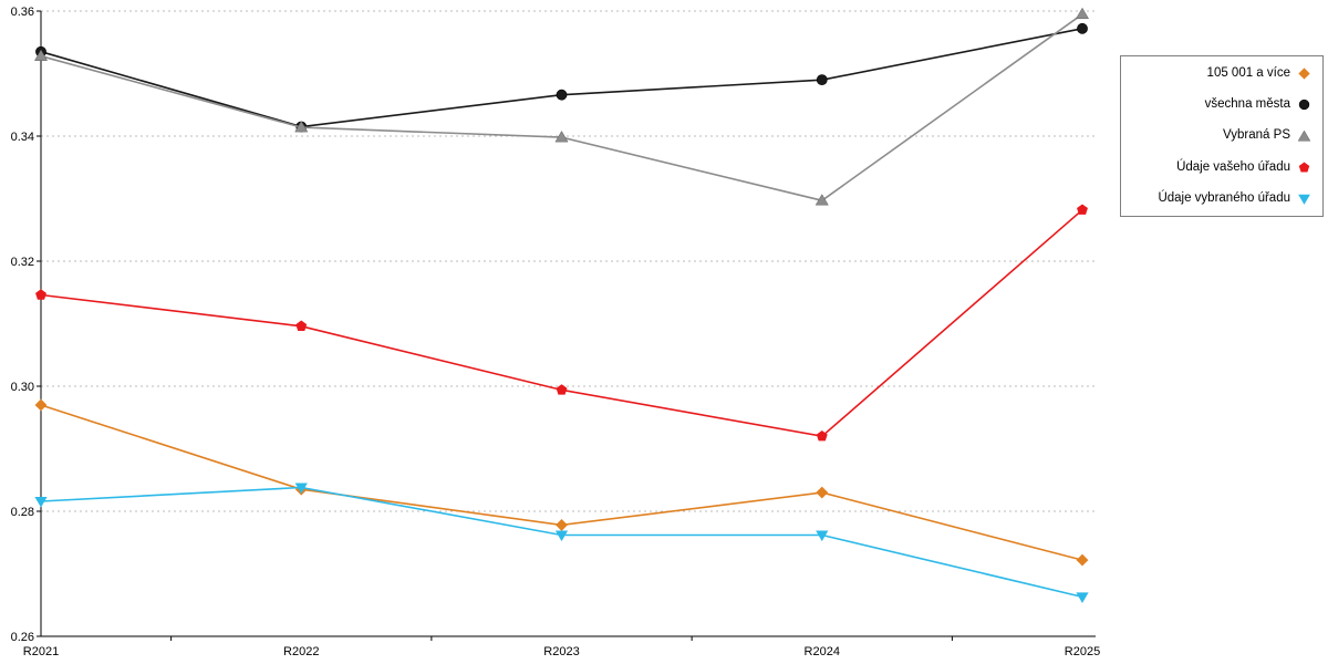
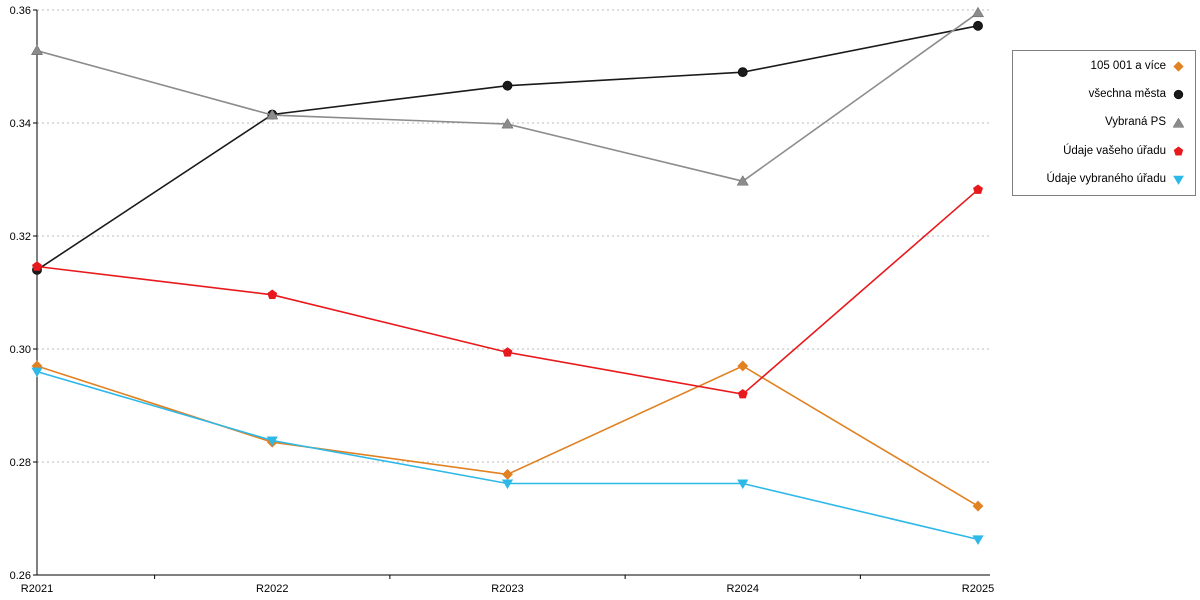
všechna města/R2021: 0.353 -> 0.314
Údaje vybraného úřadu/R2021: 0.282 -> 0.296
105 001 a více/R2024: 0.283 -> 0.297
